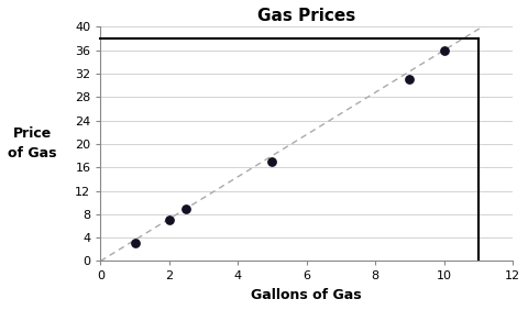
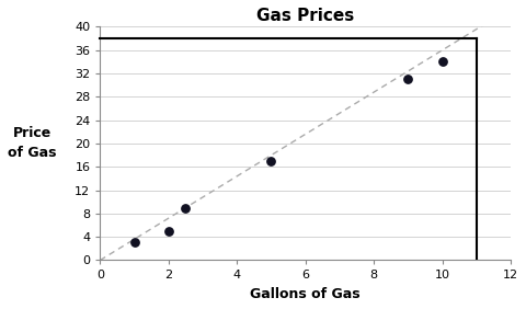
2: 7 -> 5
10: 36 -> 34
